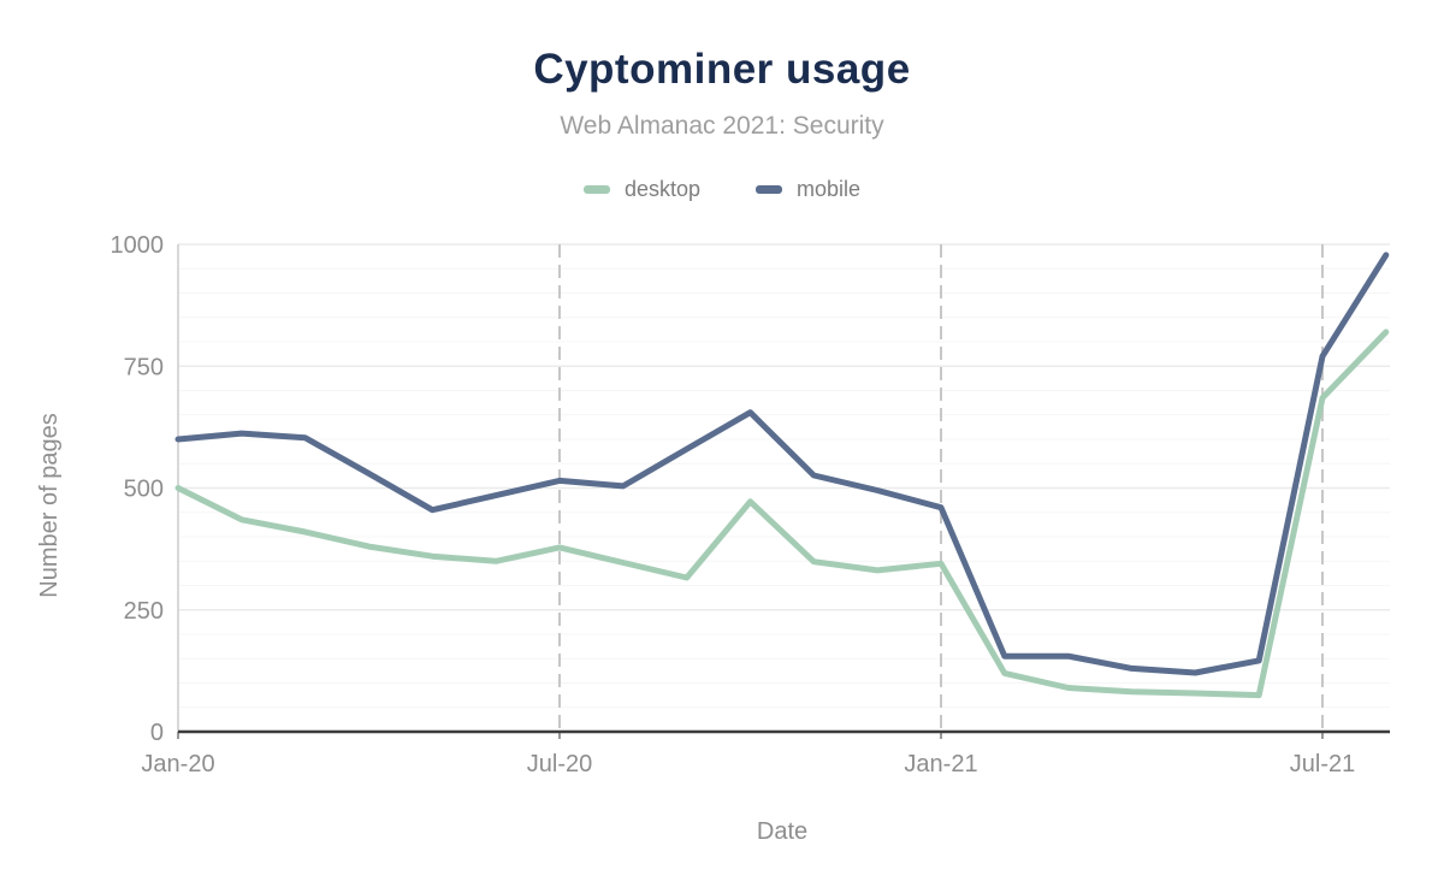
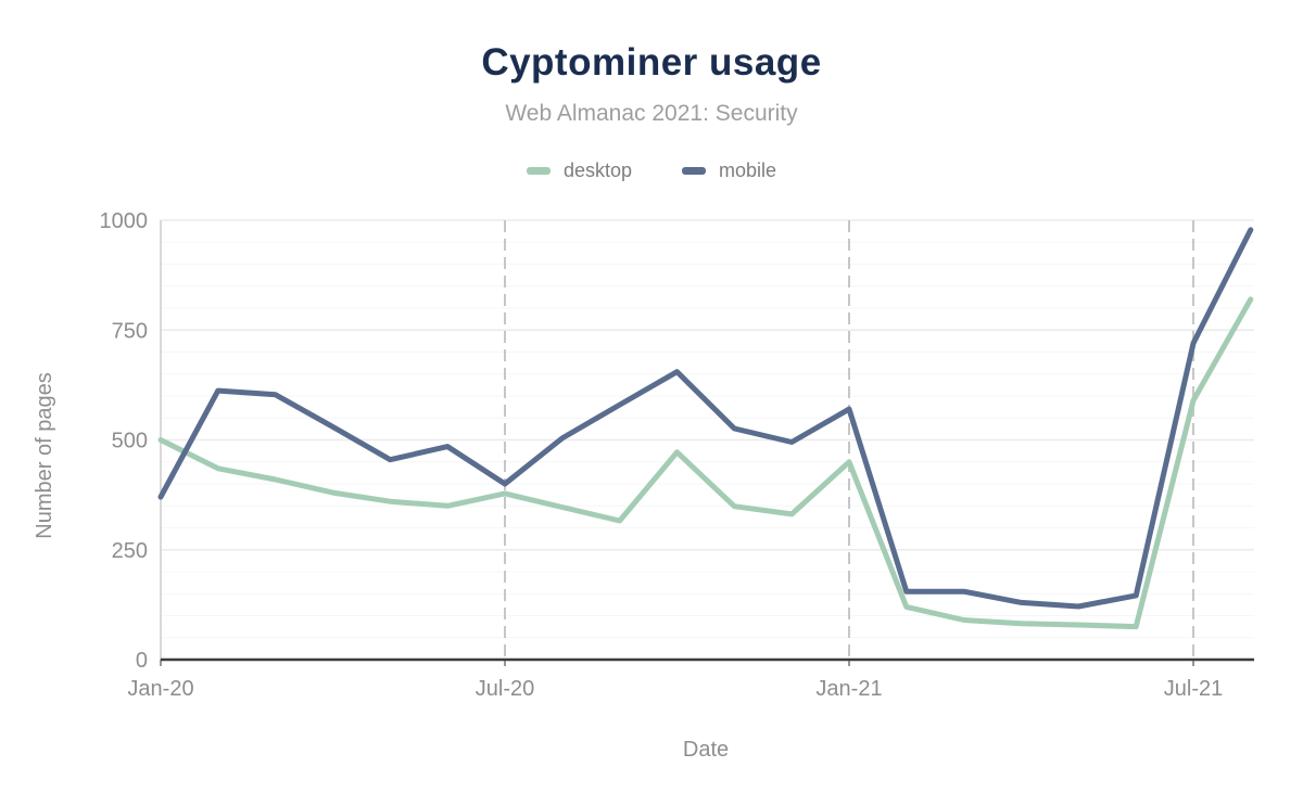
mobile/Jan-20: 600 -> 370
mobile/Jul-20: 520 -> 400
desktop/Jan-21: 340 -> 450
mobile/Jan-21: 460 -> 570
desktop/Jul-21: 680 -> 590
mobile/Jul-21: 770 -> 720
